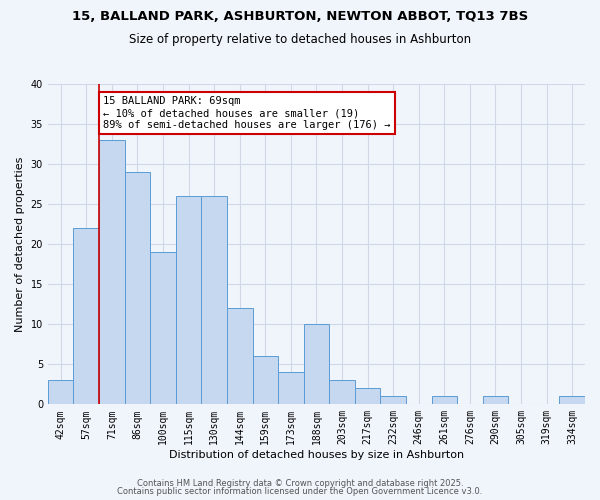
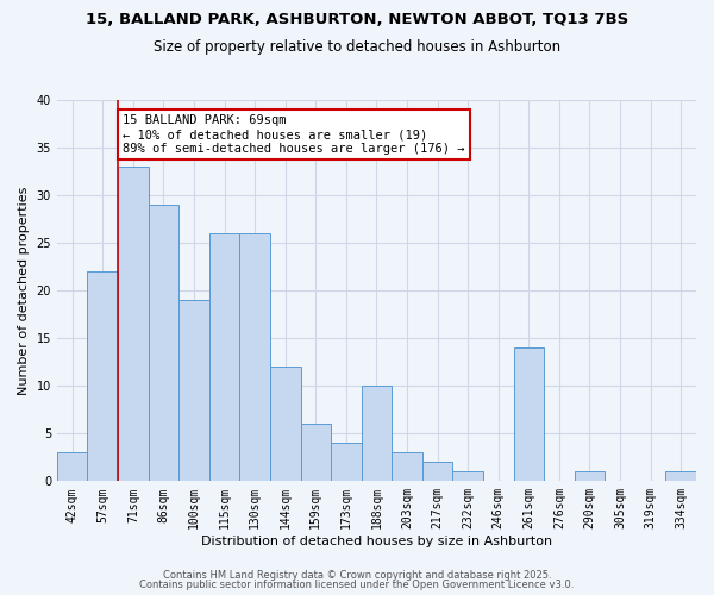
261sqm: 1 -> 14
